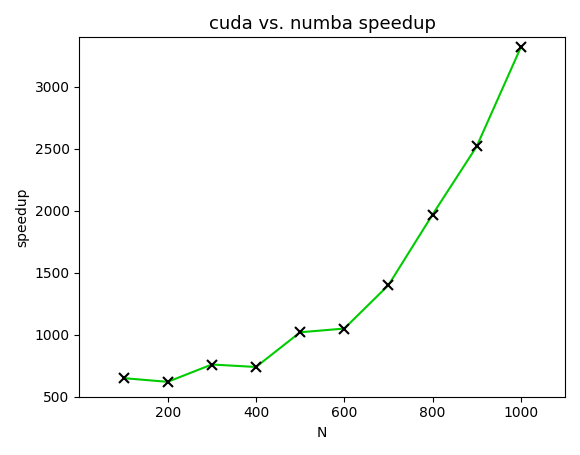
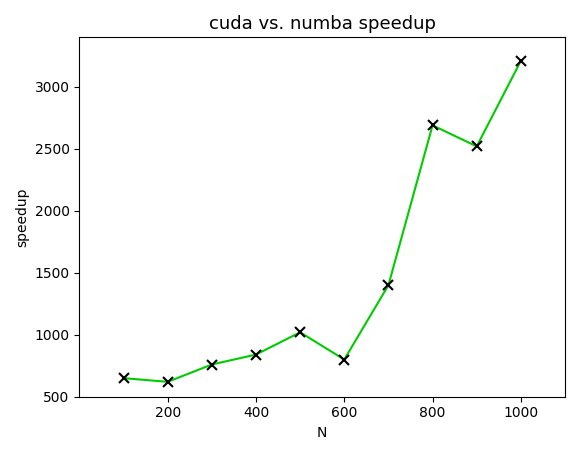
400: 740 -> 840
600: 1050 -> 800
800: 1970 -> 2690
1000: 3320 -> 3210
